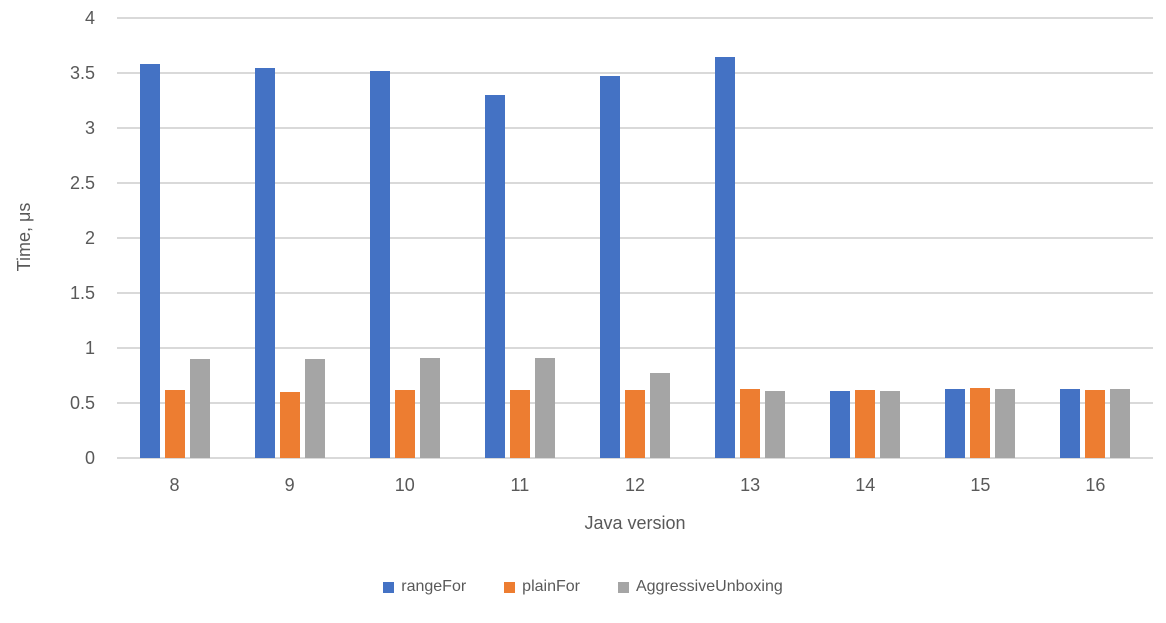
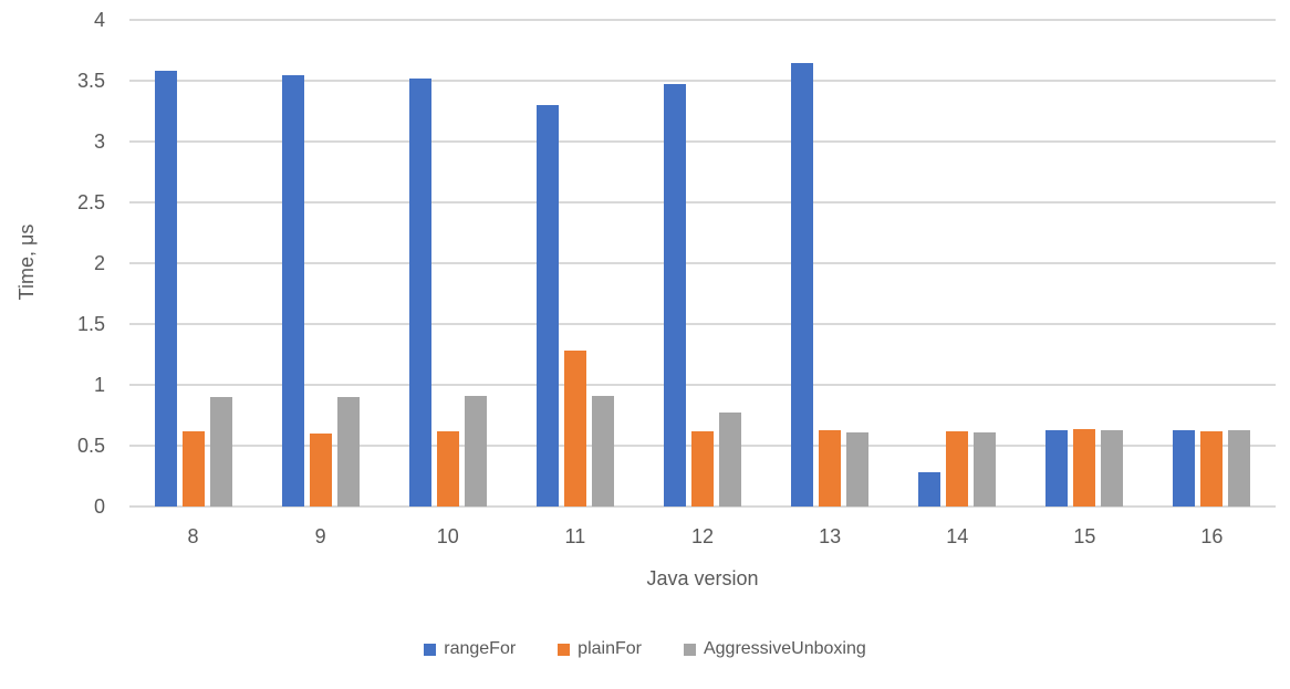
plainFor/11: 0.62 -> 1.28
rangeFor/14: 0.61 -> 0.28
